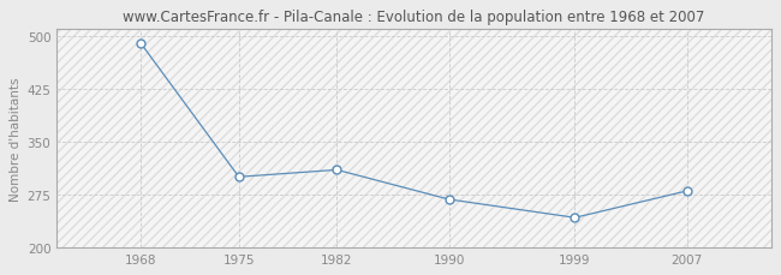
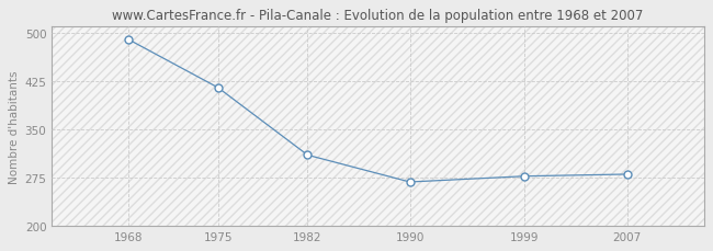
1975: 300 -> 415
1999: 242 -> 277
